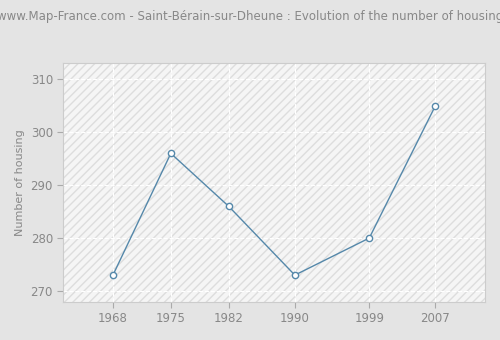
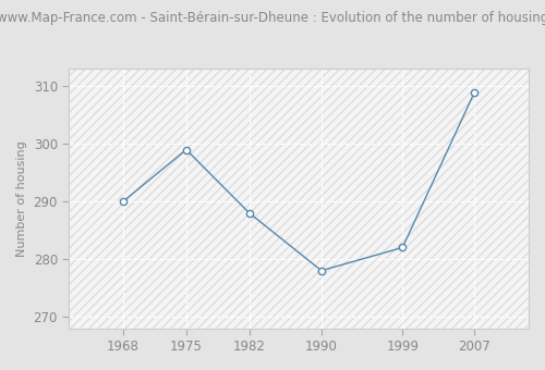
1968: 273 -> 290
1975: 296 -> 299
1982: 286 -> 288
1990: 273 -> 278
1999: 280 -> 282
2007: 305 -> 309
